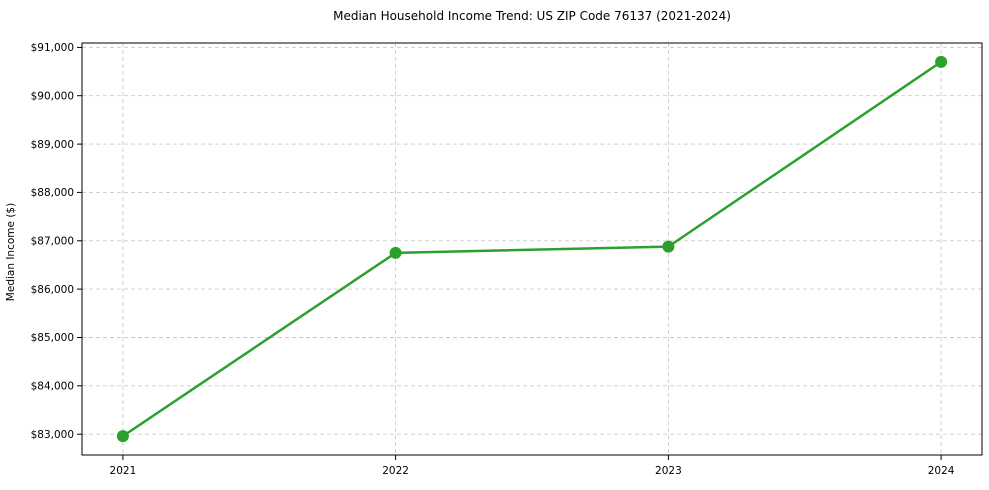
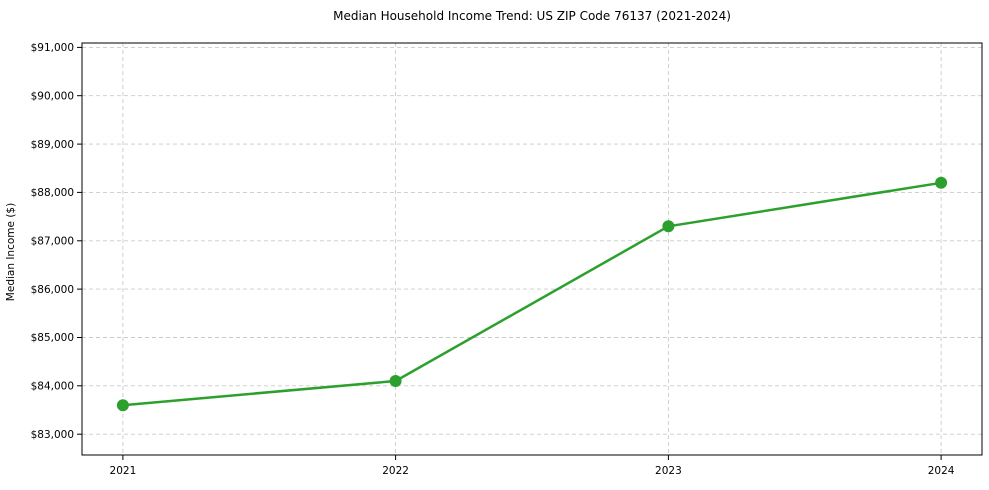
2021: $83000 -> $83600
2022: $86800 -> $84100
2023: $86900 -> $87300
2024: $90700 -> $88200
